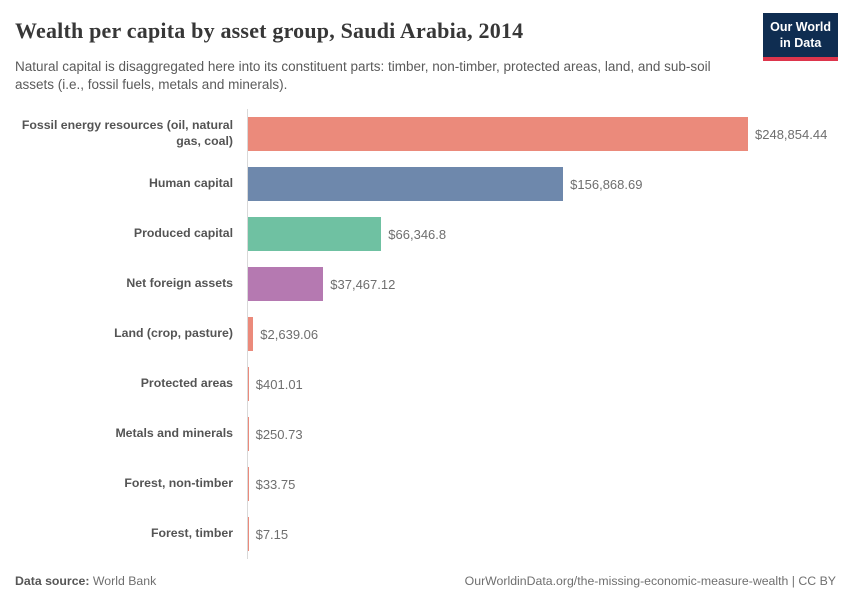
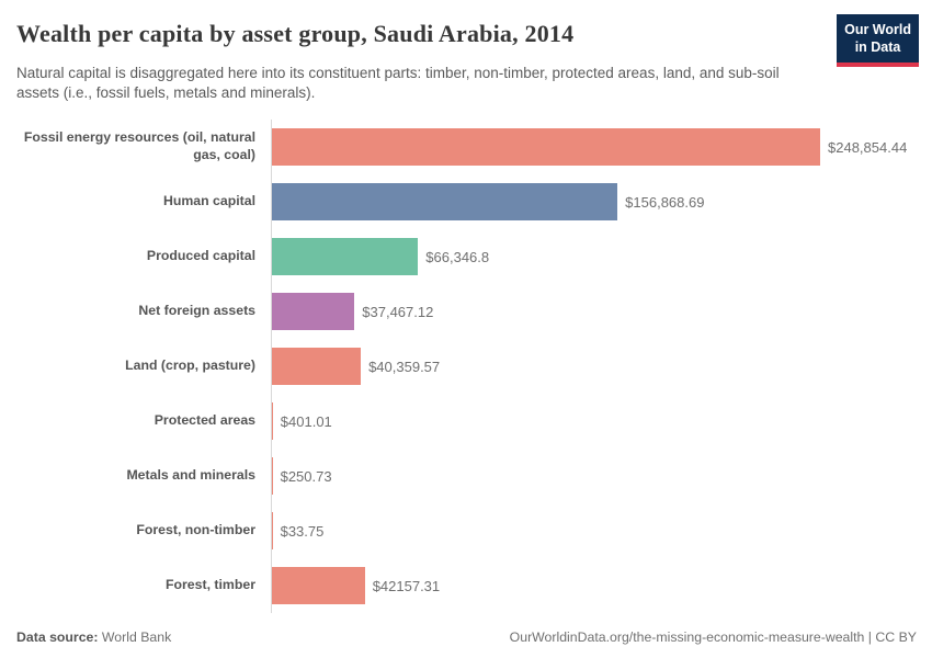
Land (crop, pasture): $2,639.06 -> $40,359.57
Forest, timber: $7.15 -> $42157.31
